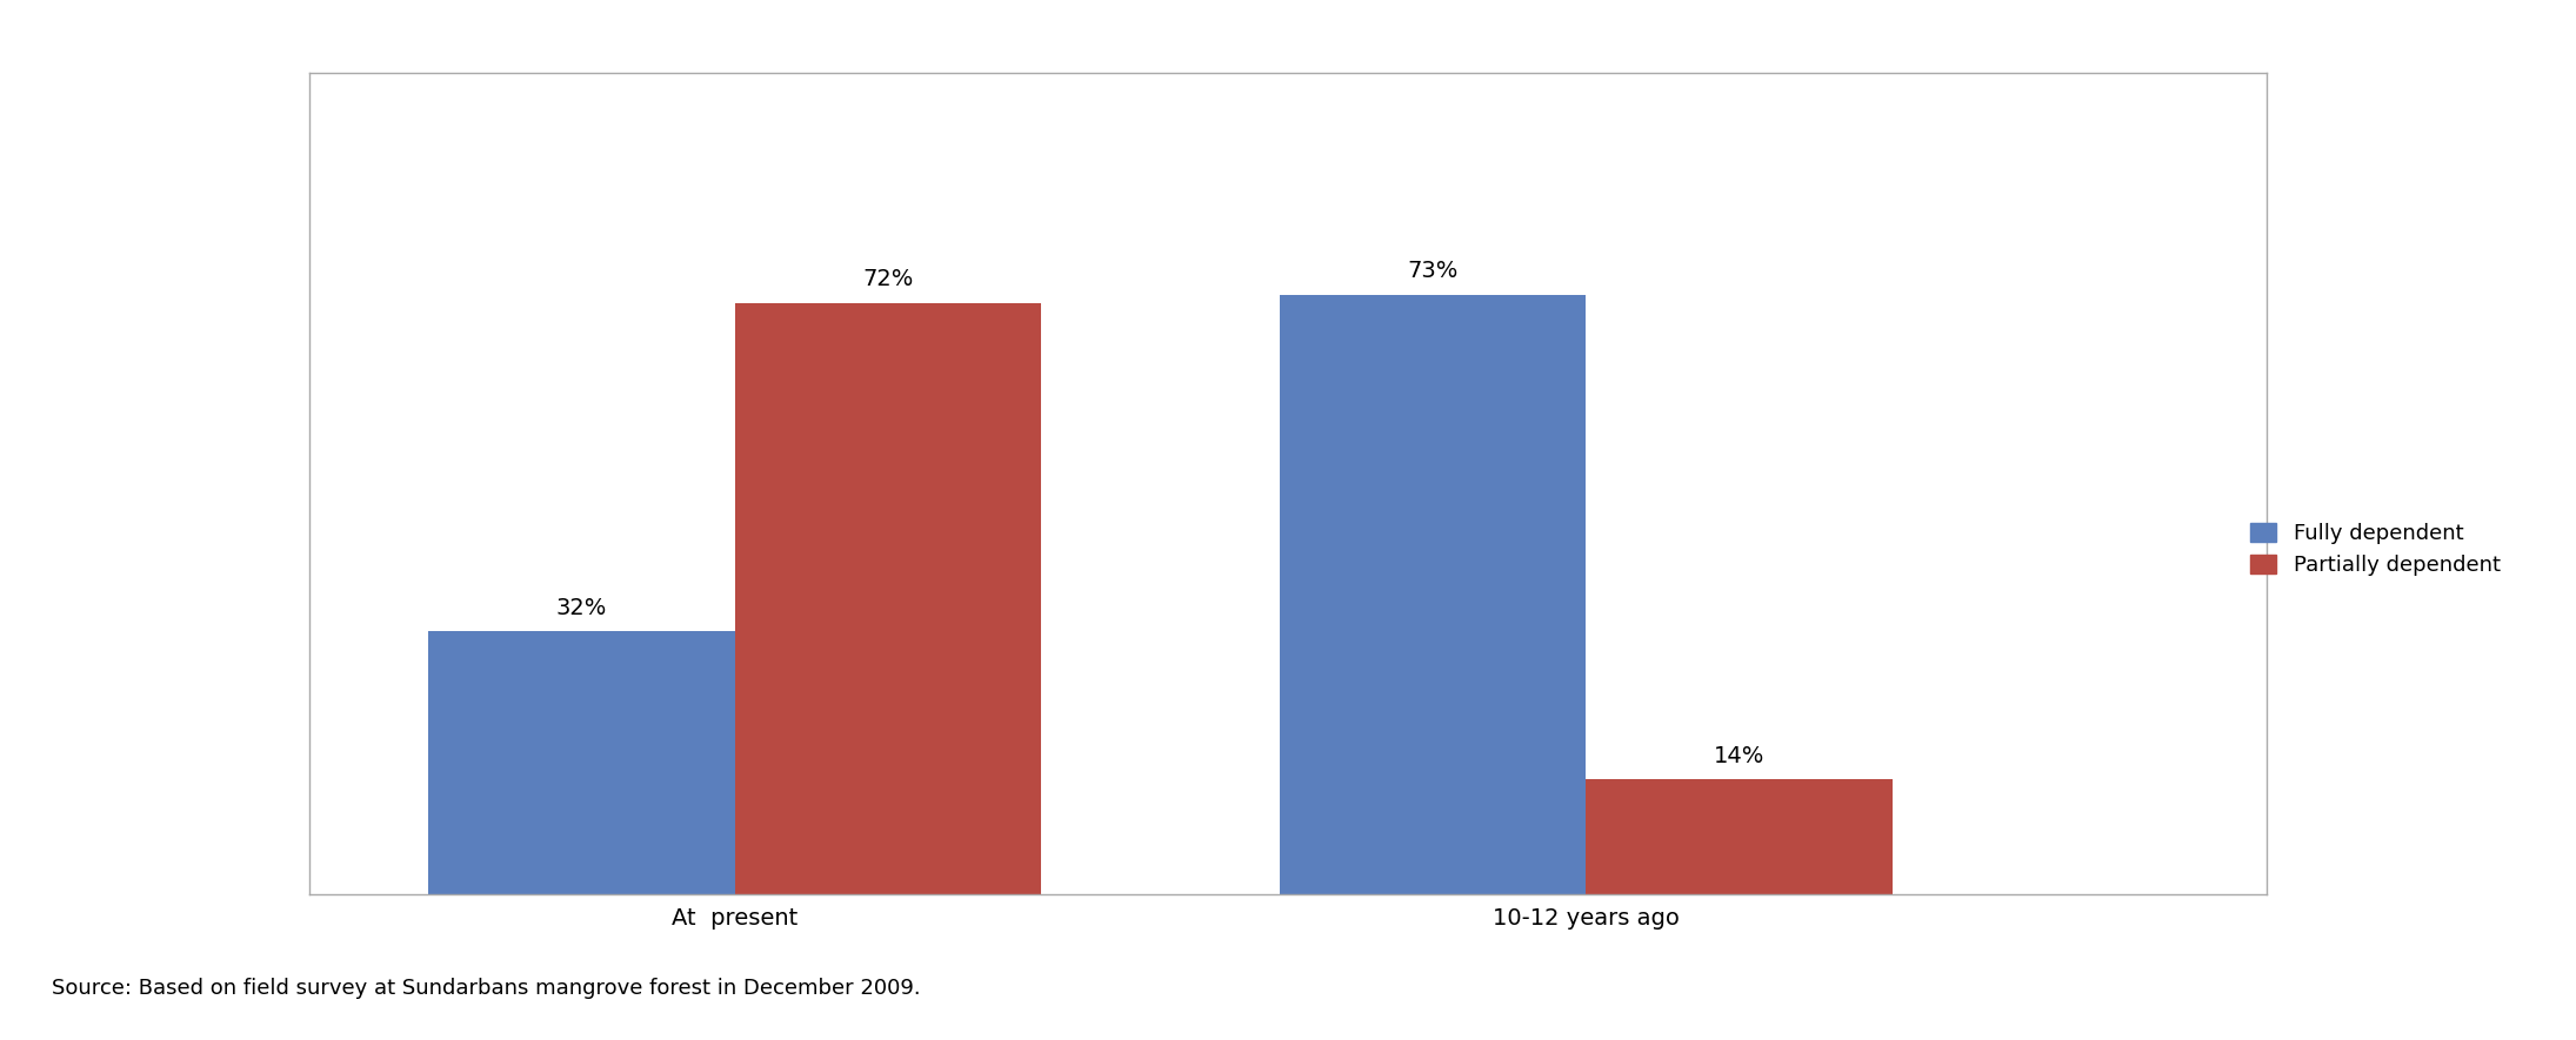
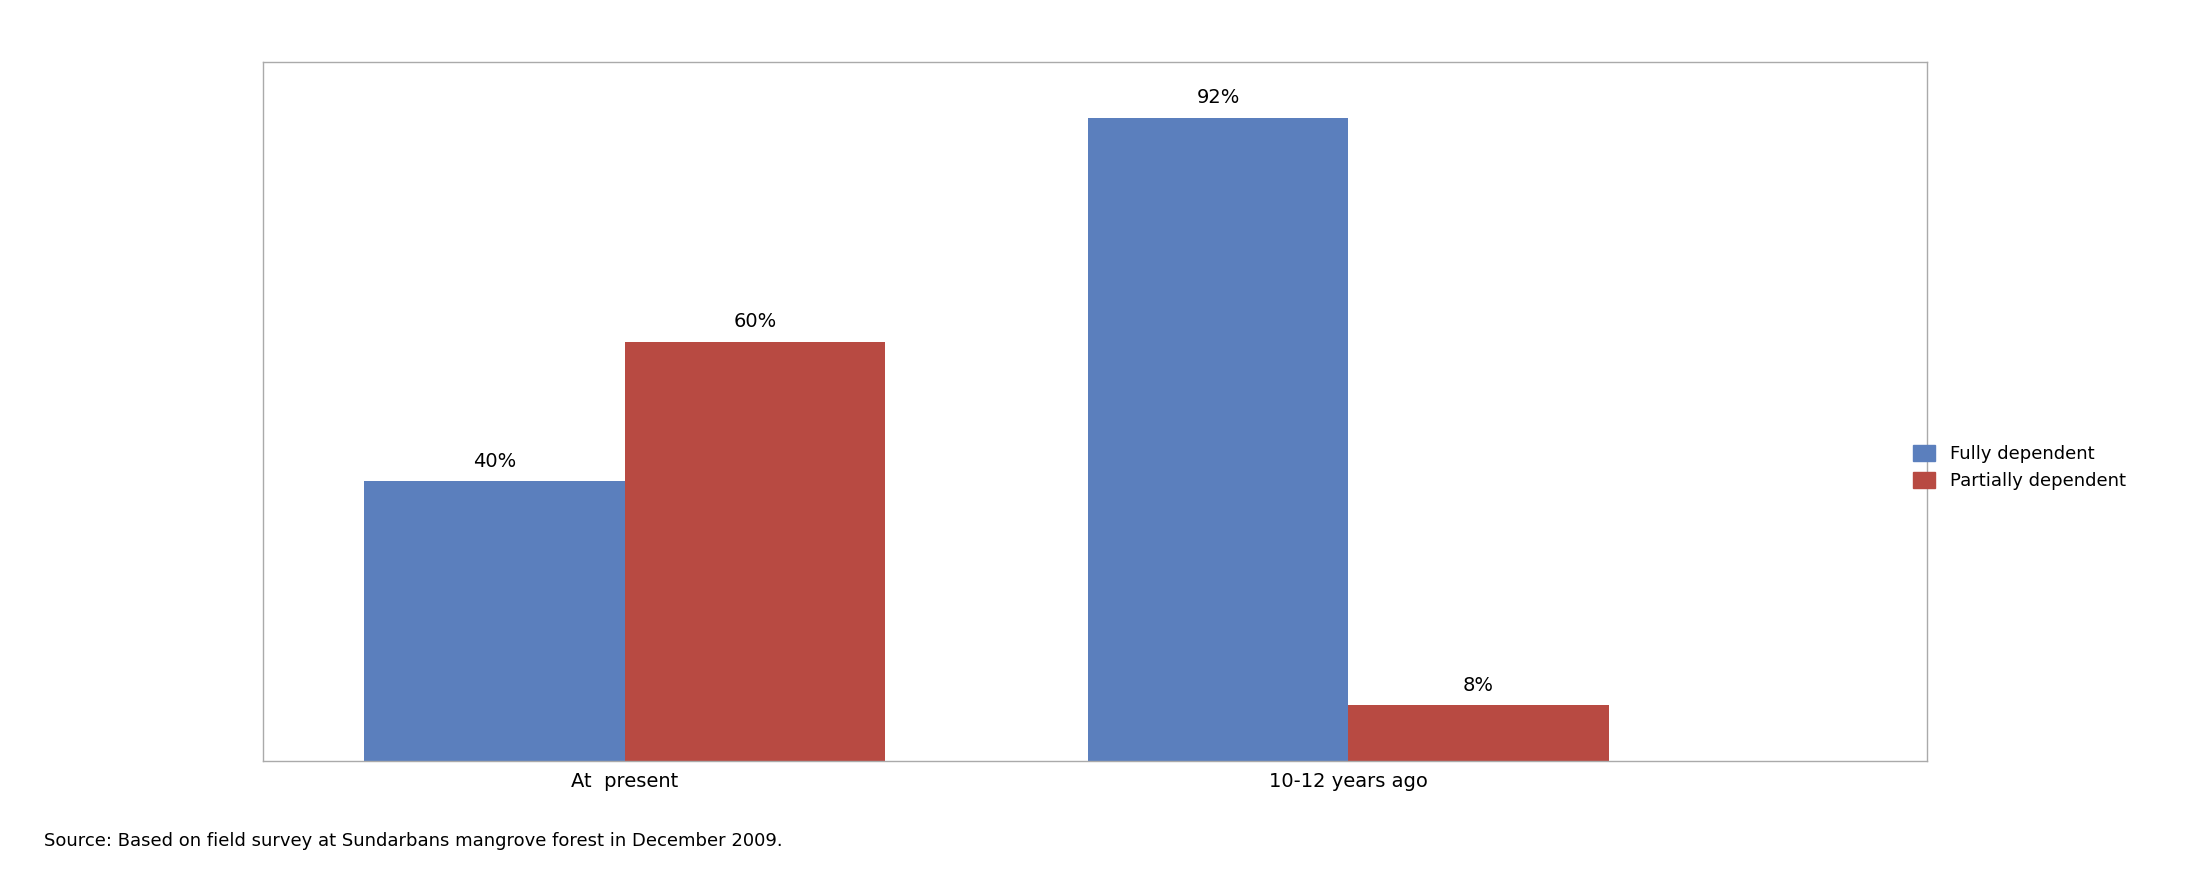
Fully dependent/At present: 32% -> 40%
Partially dependent/At present: 72% -> 60%
Fully dependent/10-12 years ago: 73% -> 92%
Partially dependent/10-12 years ago: 14% -> 8%
